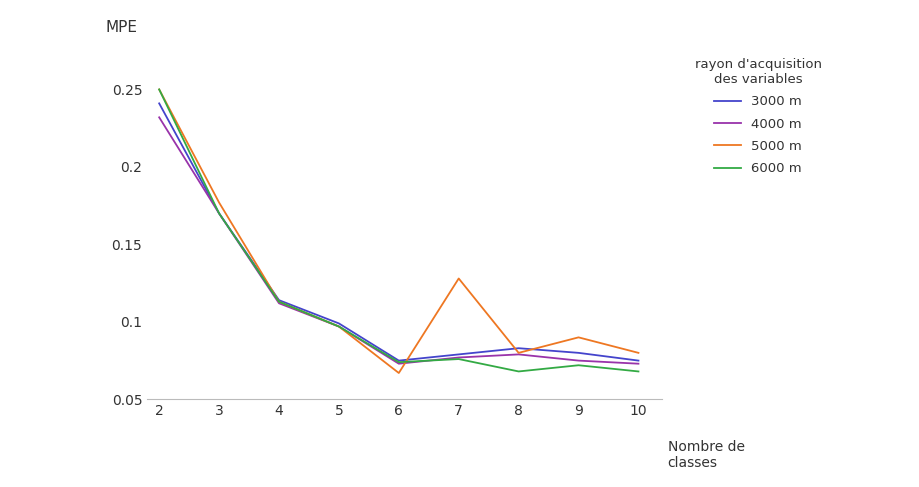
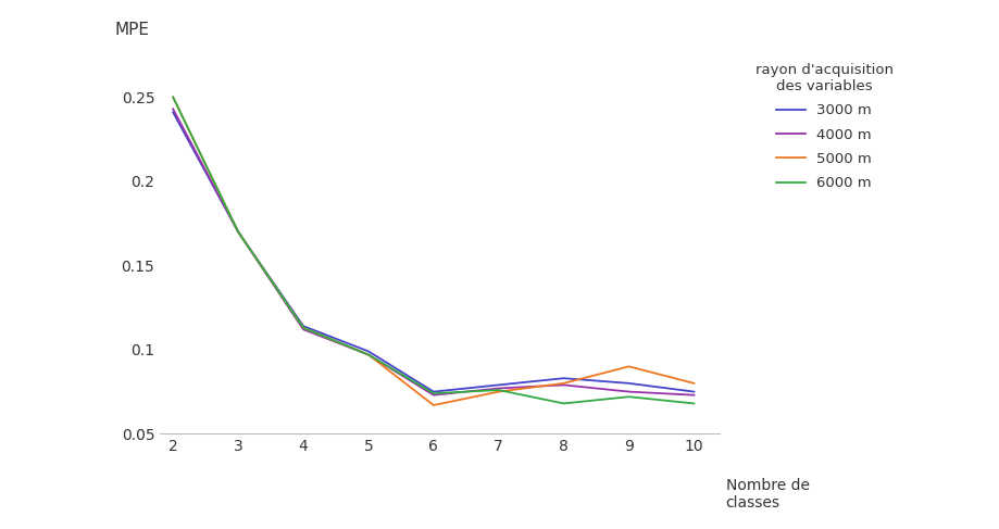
4000 m/2: 0.232 -> 0.243
5000 m/3: 0.177 -> 0.170
5000 m/7: 0.128 -> 0.075
